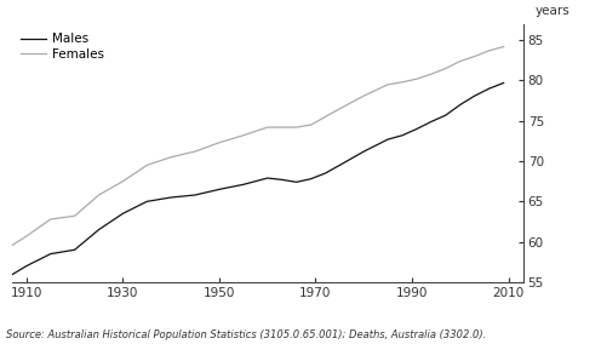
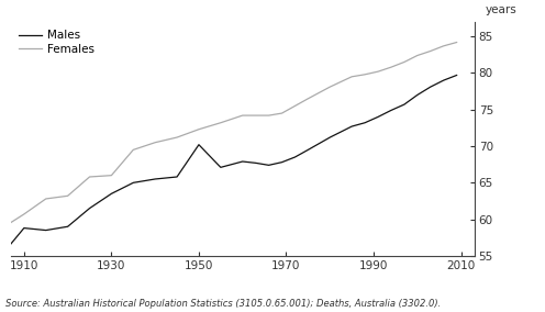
Males/1910: 57.0 -> 58.8
Females/1930: 67.5 -> 66.0
Males/1950: 66.5 -> 70.2
